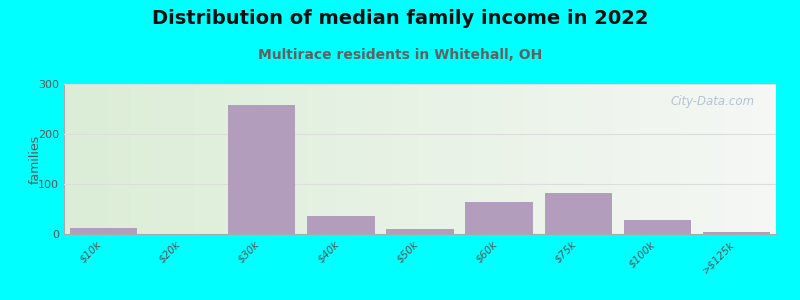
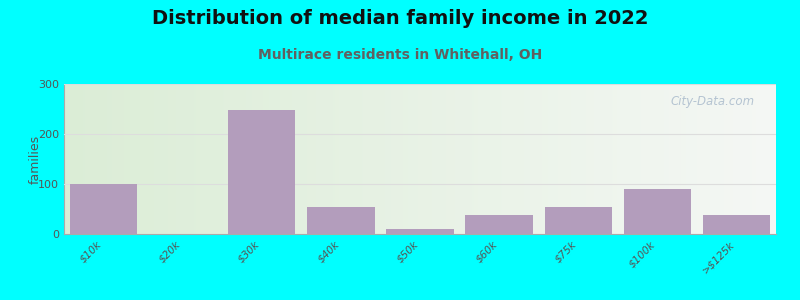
$10k: 12 -> 100
$30k: 258 -> 248
$40k: 36 -> 54
$60k: 65 -> 38
$75k: 82 -> 54
$100k: 28 -> 90
>$125k: 5 -> 38
